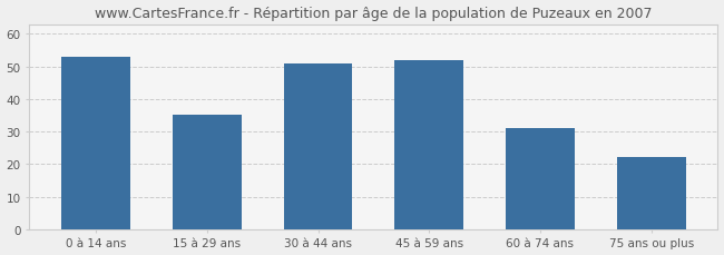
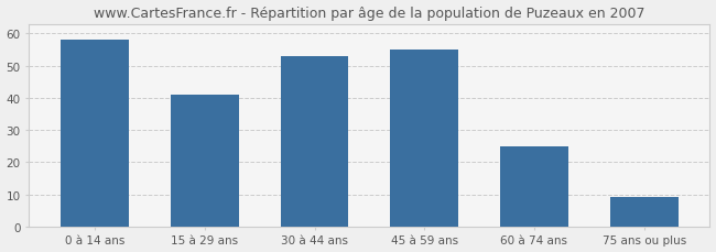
0 à 14 ans: 53 -> 58
15 à 29 ans: 35 -> 41
30 à 44 ans: 51 -> 53
45 à 59 ans: 52 -> 55
60 à 74 ans: 31 -> 25
75 ans ou plus: 22 -> 9
